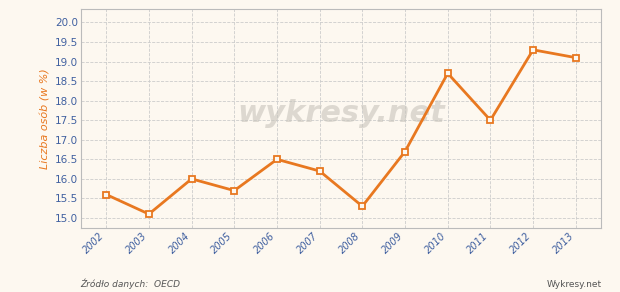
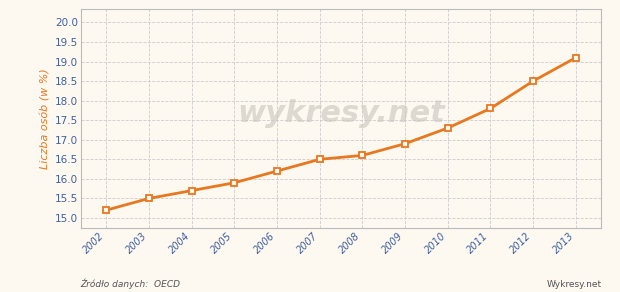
2002: 15.6 -> 15.2
2003: 15.1 -> 15.5
2004: 16.0 -> 15.7
2005: 15.7 -> 15.9
2006: 16.5 -> 16.2
2007: 16.2 -> 16.5
2008: 15.3 -> 16.6
2009: 16.7 -> 16.9
2010: 18.7 -> 17.3
2011: 17.5 -> 17.8
2012: 19.3 -> 18.5
